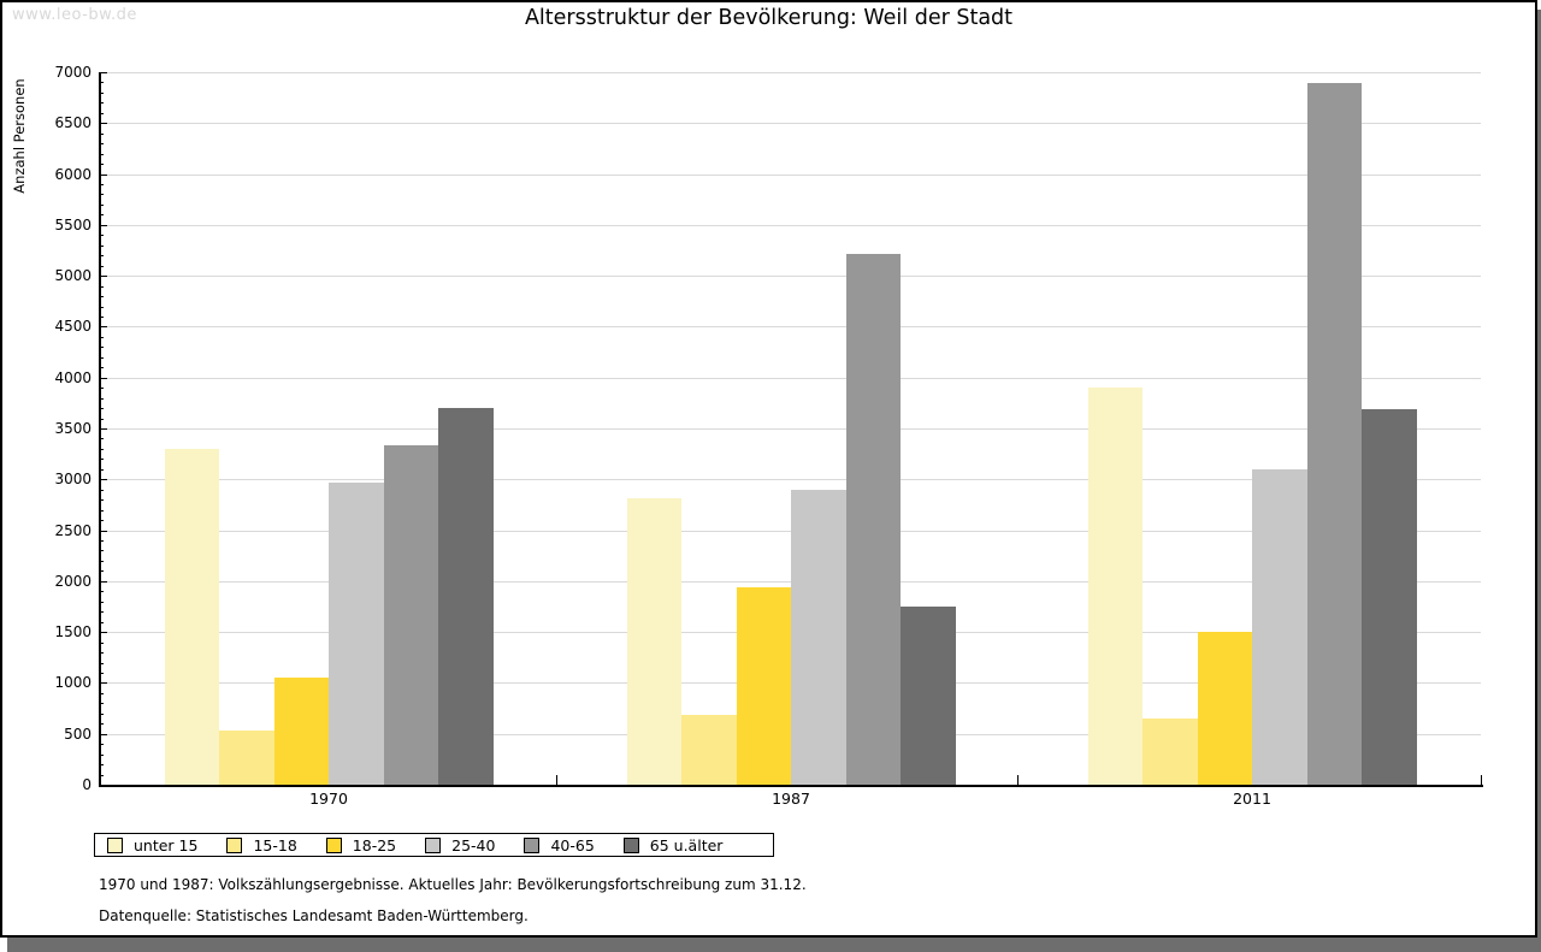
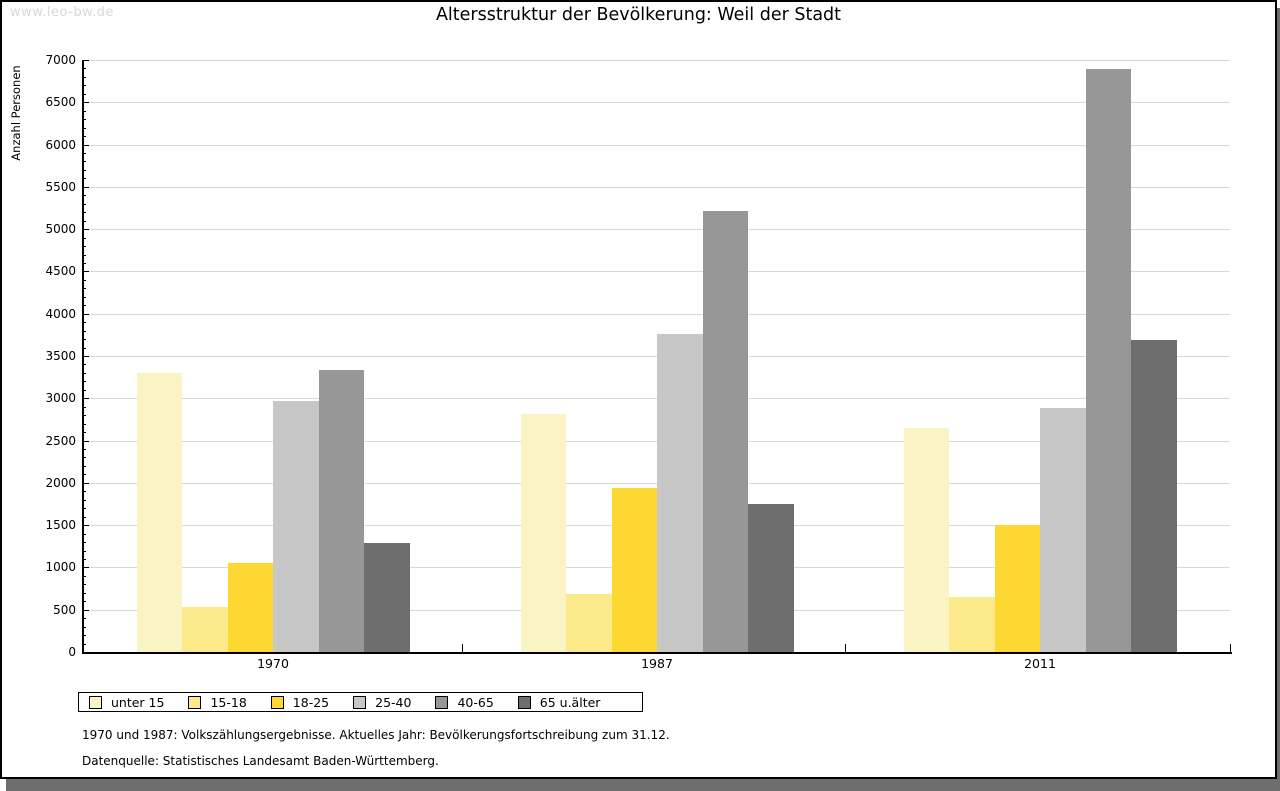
65 u.älter/1970: 3700 -> 1300
25-40/1987: 2900 -> 3800
unter 15/2011: 3900 -> 2600
25-40/2011: 3100 -> 2900
